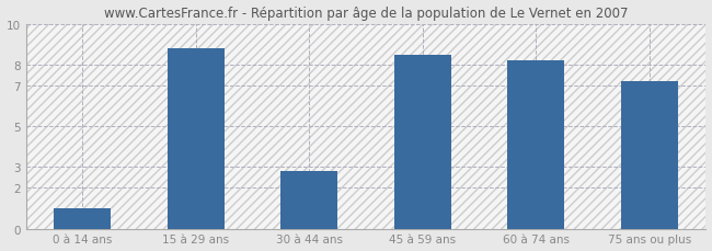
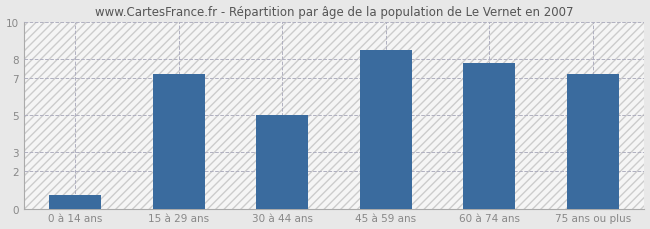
0 à 14 ans: 1.0 -> 0.7
15 à 29 ans: 8.8 -> 7.2
30 à 44 ans: 2.8 -> 5.0
60 à 74 ans: 8.2 -> 7.8
